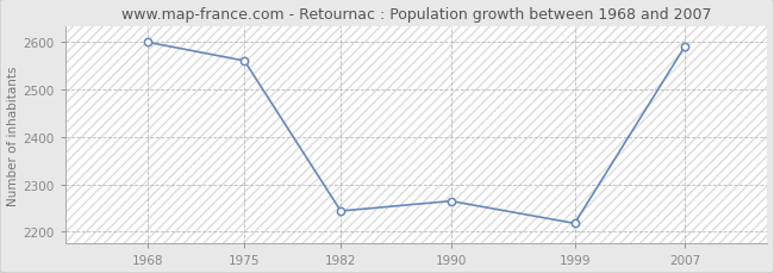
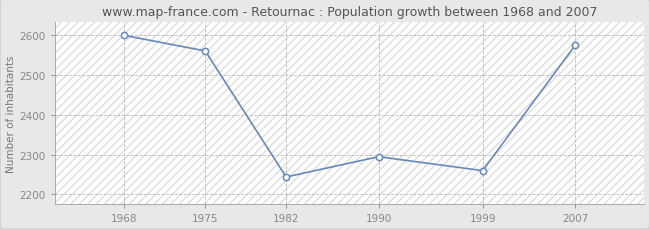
1990: 2265 -> 2295
1999: 2218 -> 2260
2007: 2591 -> 2575
